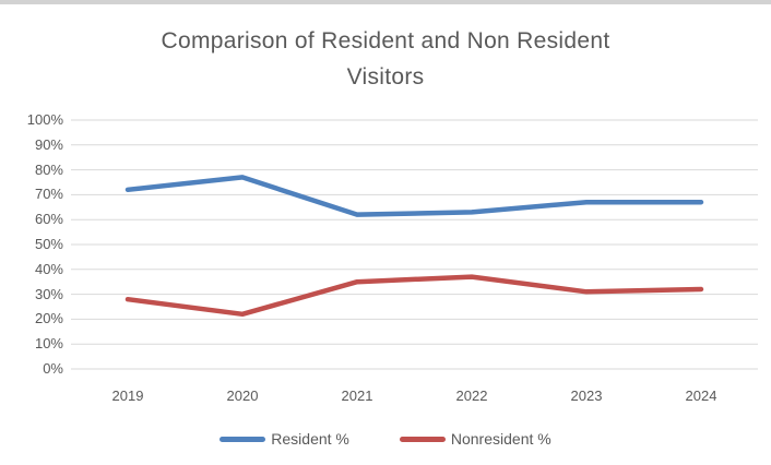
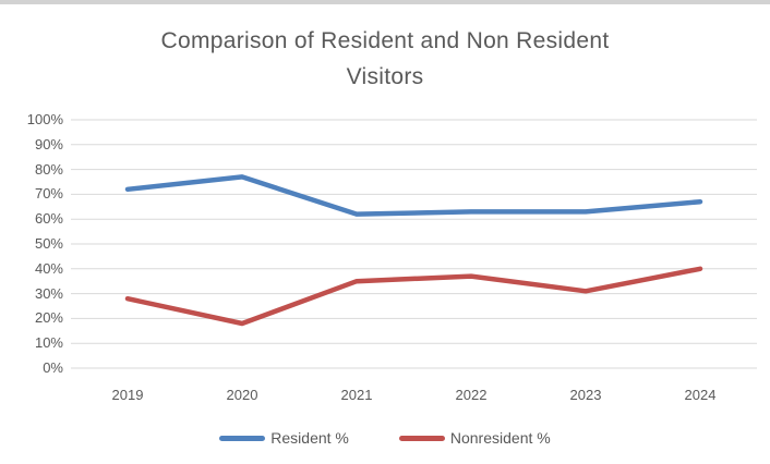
Nonresident %/2020: 22% -> 18%
Resident %/2023: 67% -> 63%
Nonresident %/2024: 32% -> 40%
